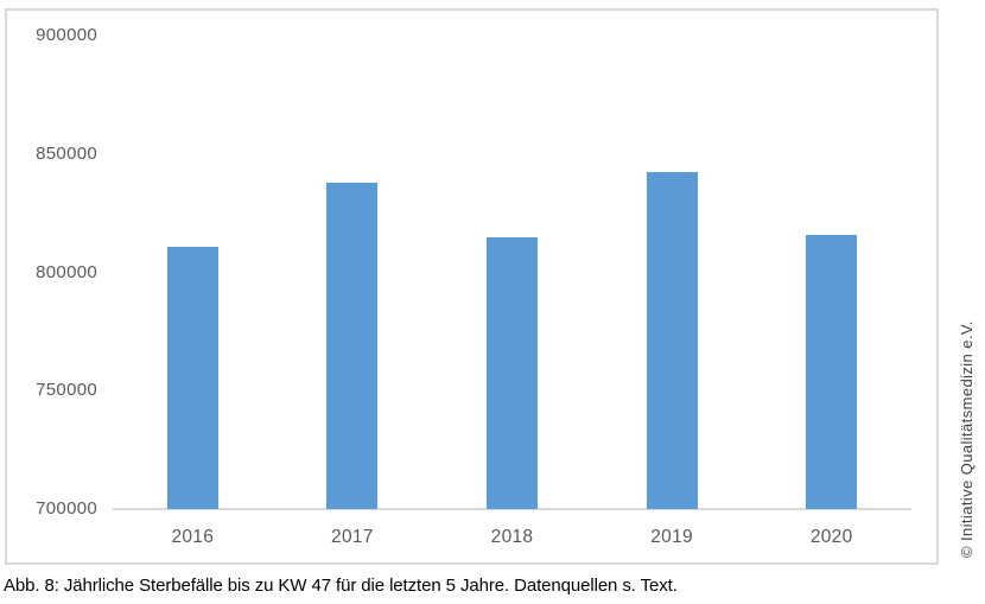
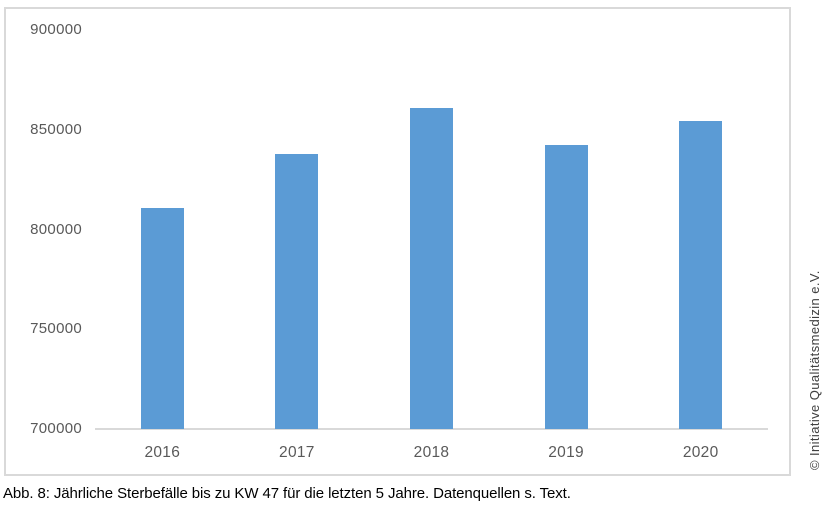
2018: 815000 -> 861000
2020: 816000 -> 854000
